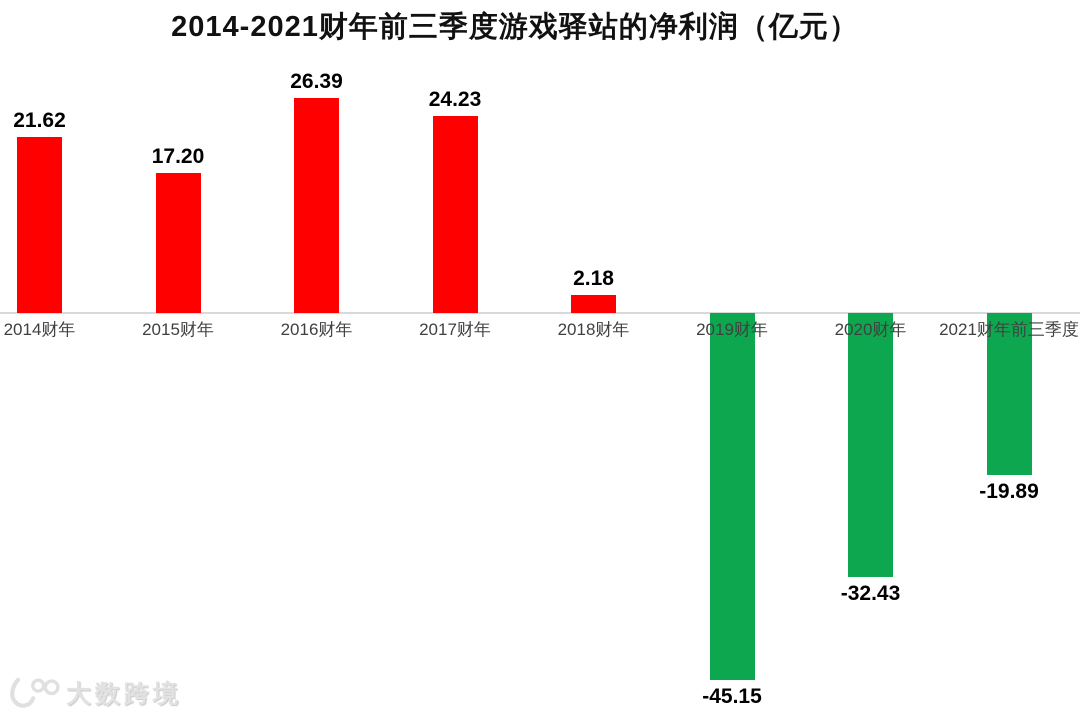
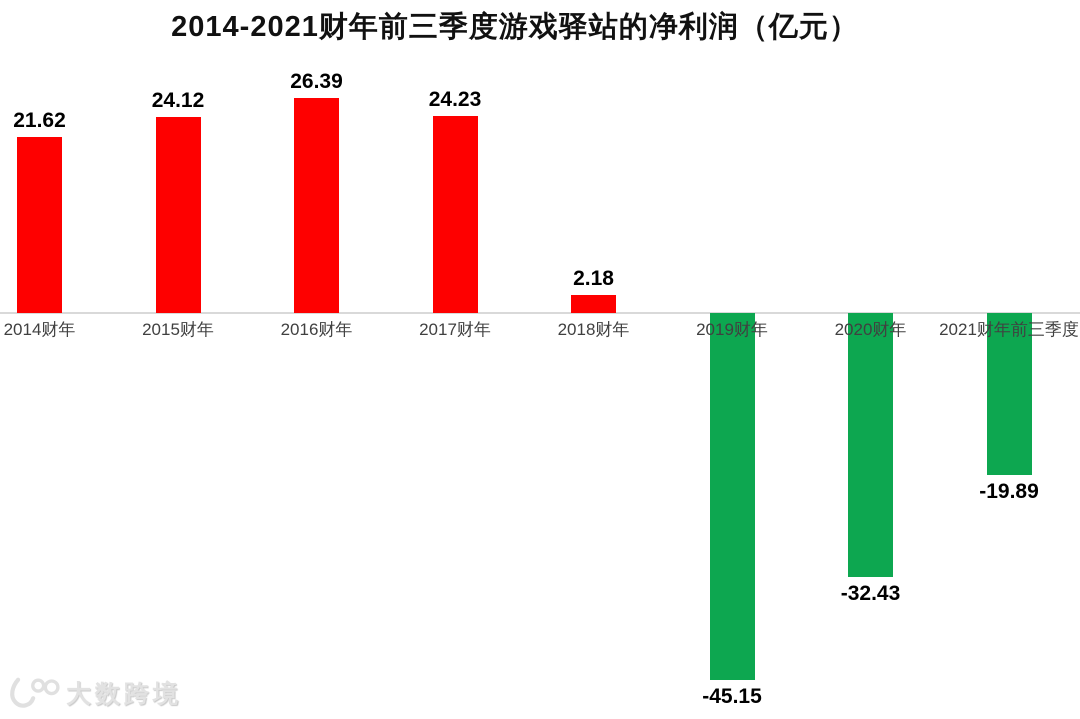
2015财年: 17.20 -> 24.12
